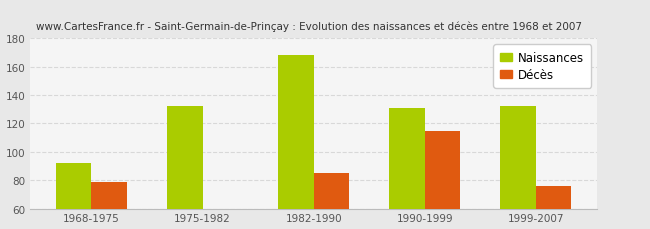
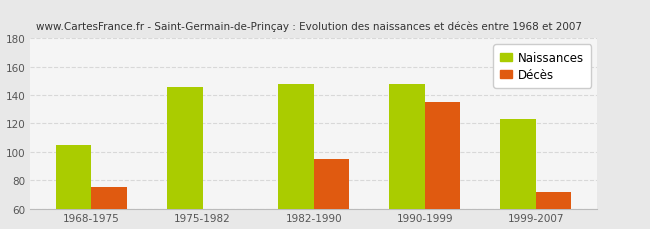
Naissances/1968-1975: 92 -> 105
Décès/1968-1975: 79 -> 75
Naissances/1975-1982: 132 -> 146
Naissances/1982-1990: 168 -> 148
Décès/1982-1990: 85 -> 95
Naissances/1990-1999: 131 -> 148
Décès/1990-1999: 115 -> 135
Naissances/1999-2007: 132 -> 123
Décès/1999-2007: 76 -> 72
